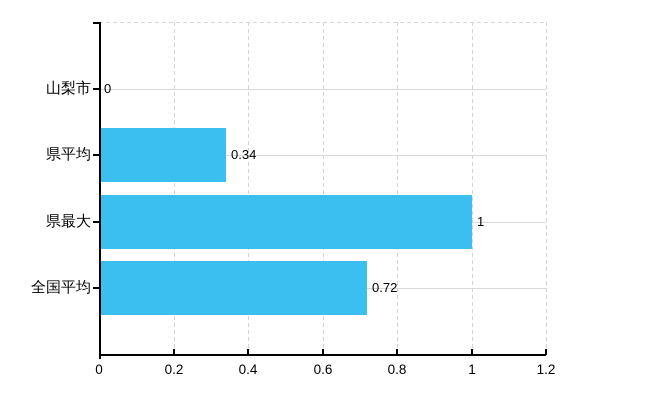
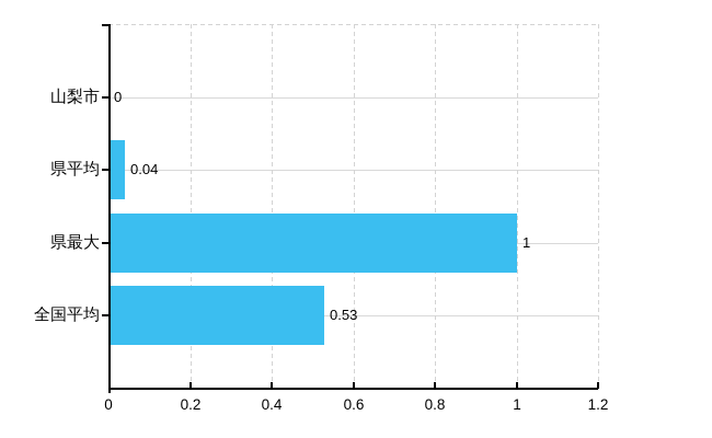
県平均: 0.34 -> 0.04
全国平均: 0.72 -> 0.53
